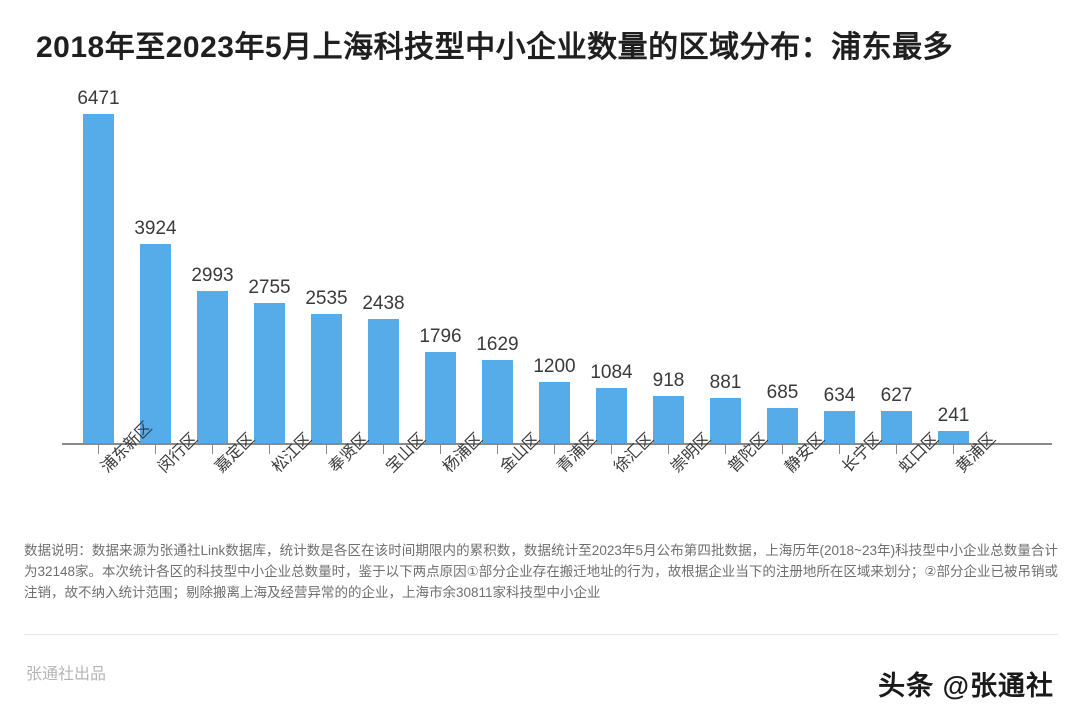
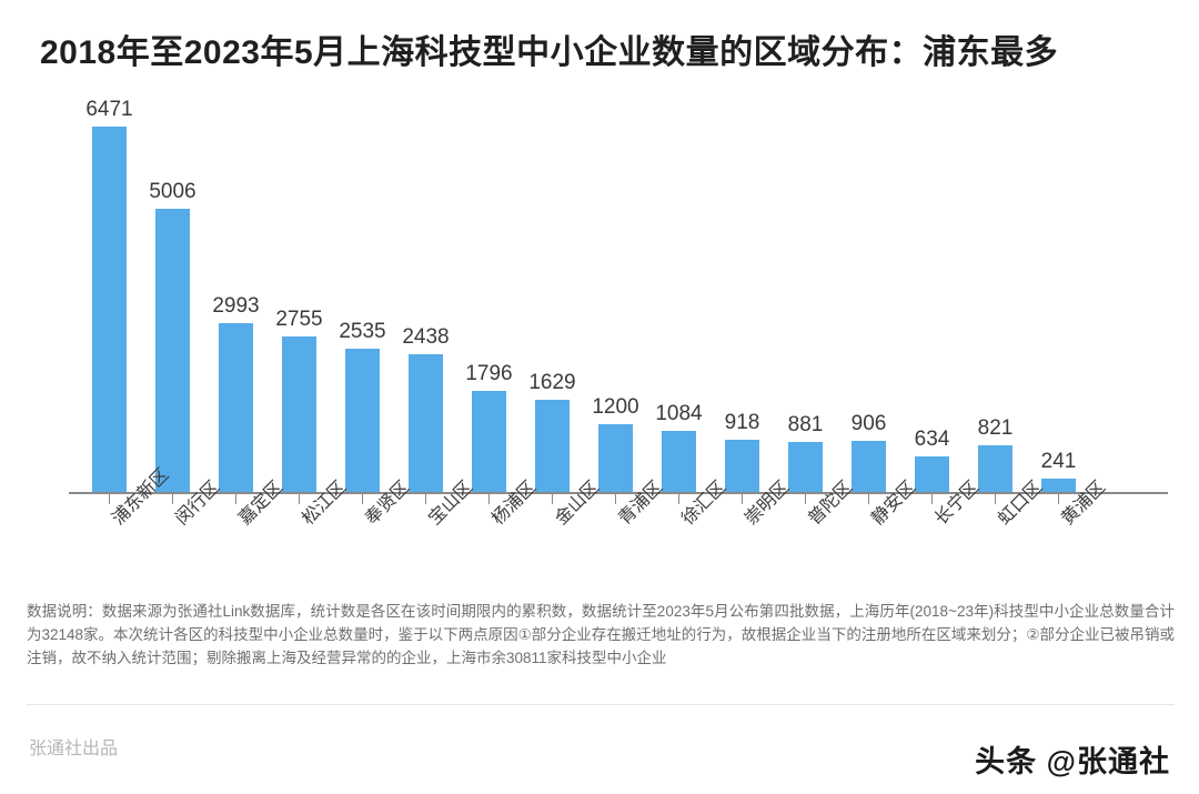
闵行区: 3924 -> 5006
静安区: 685 -> 906
虹口区: 627 -> 821
